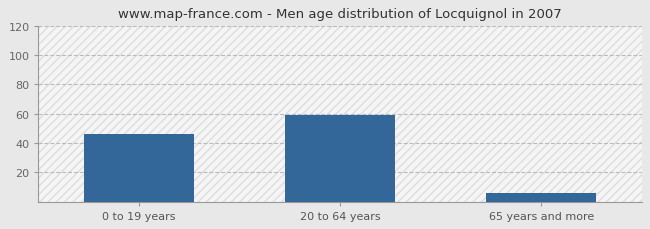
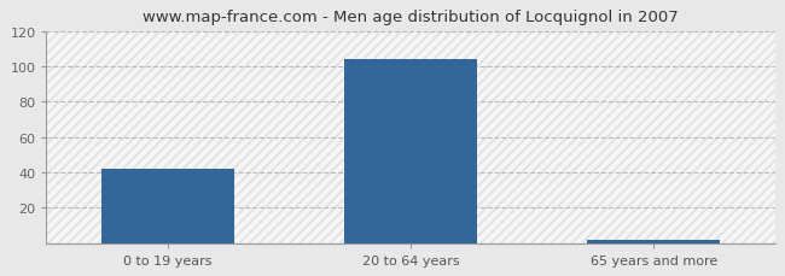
0 to 19 years: 46 -> 42
20 to 64 years: 59 -> 104
65 years and more: 6 -> 2
